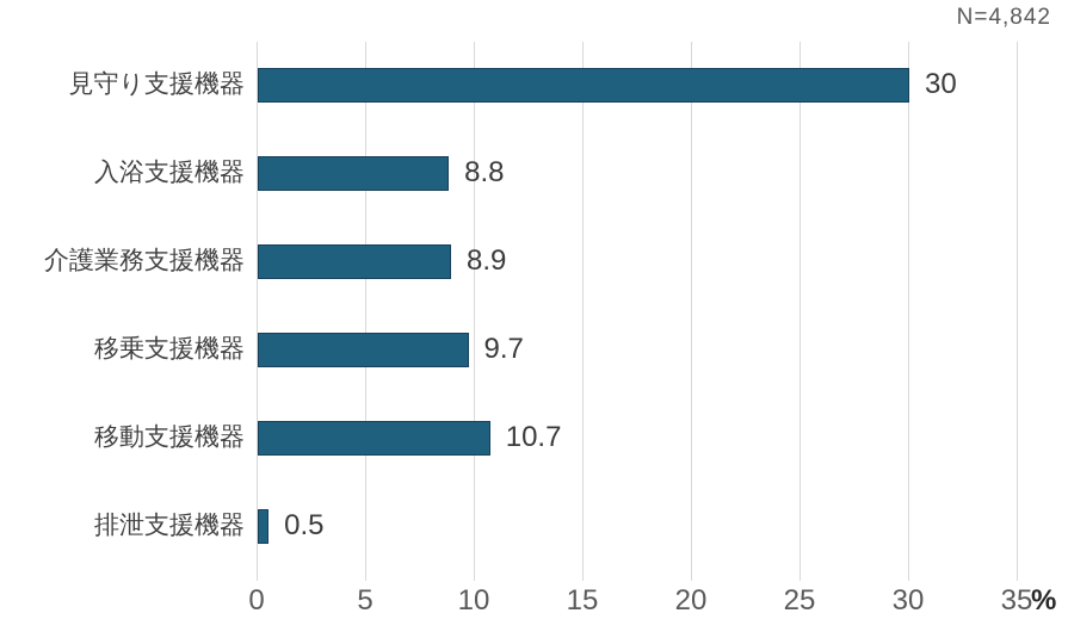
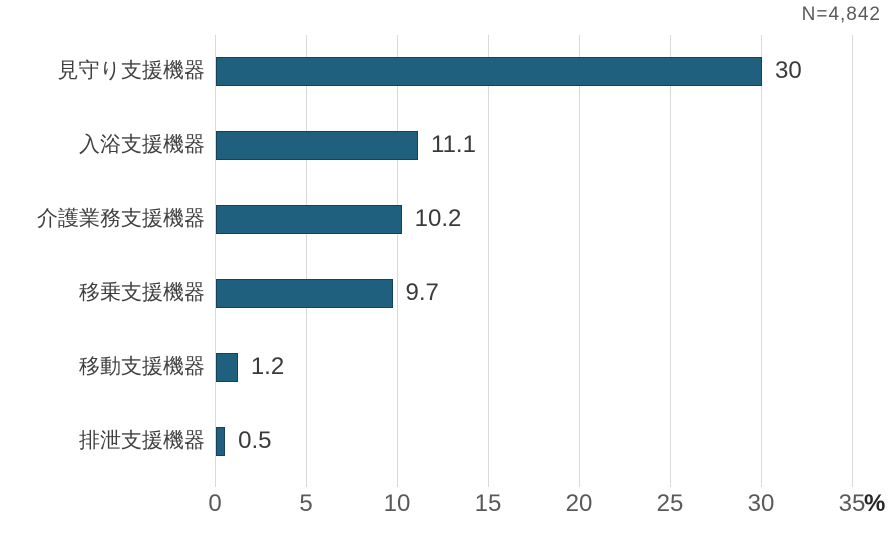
入浴支援機器: 8.8 -> 11.1
介護業務支援機器: 8.9 -> 10.2
移動支援機器: 10.7 -> 1.2
